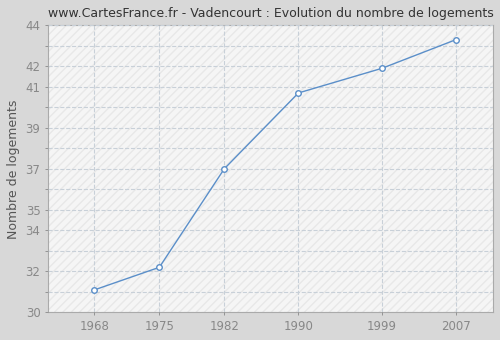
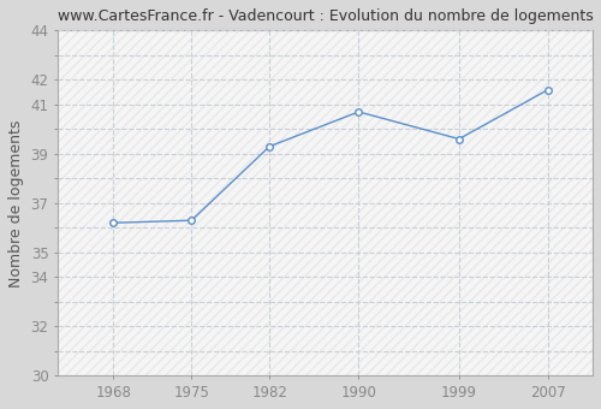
1968: 31.1 -> 36.2
1975: 32.2 -> 36.3
1982: 37.0 -> 39.3
1999: 41.9 -> 39.6
2007: 43.3 -> 41.6
